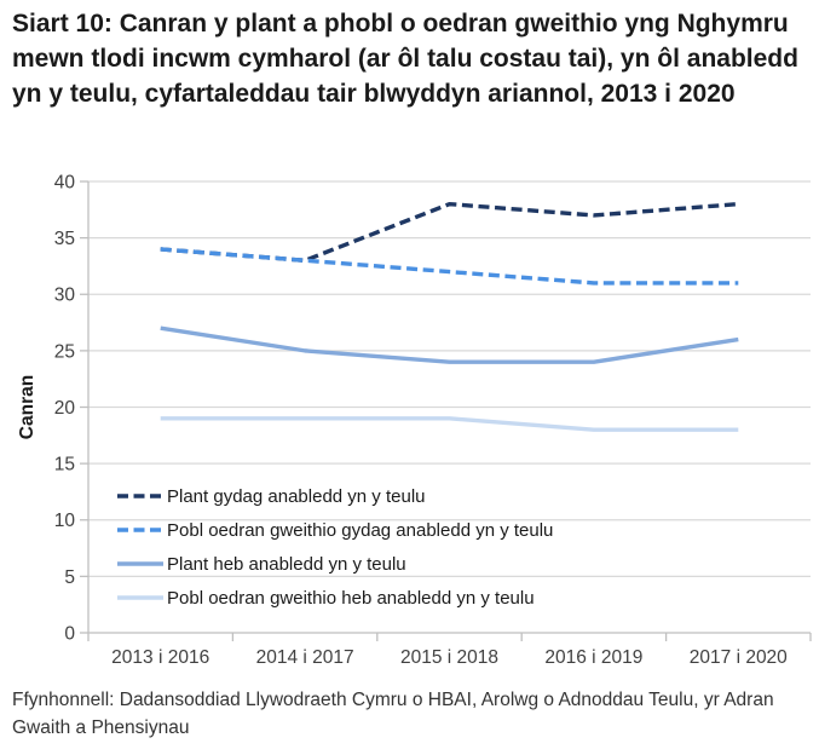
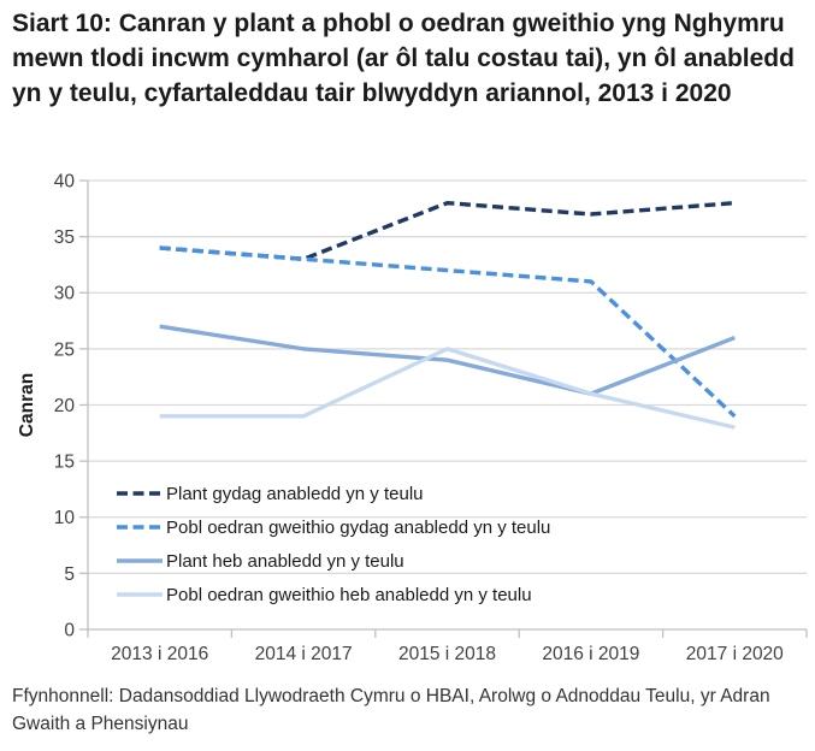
Pobl oedran gweithio heb anabledd yn y teulu/2015 i 2018: 19 -> 25
Plant heb anabledd yn y teulu/2016 i 2019: 24 -> 21
Pobl oedran gweithio heb anabledd yn y teulu/2016 i 2019: 18 -> 21
Pobl oedran gweithio gydag anabledd yn y teulu/2017 i 2020: 31 -> 19
